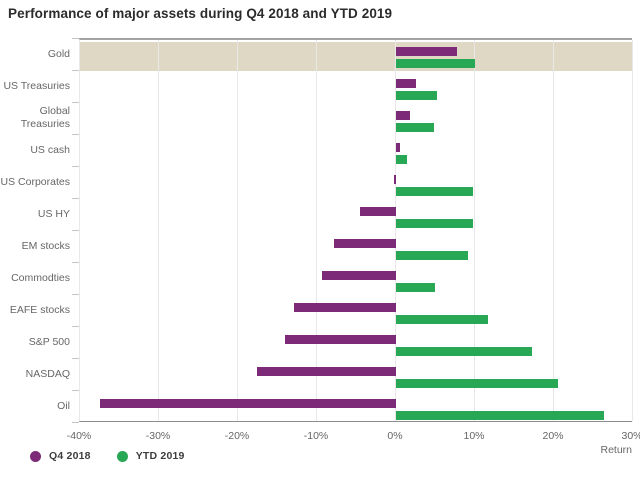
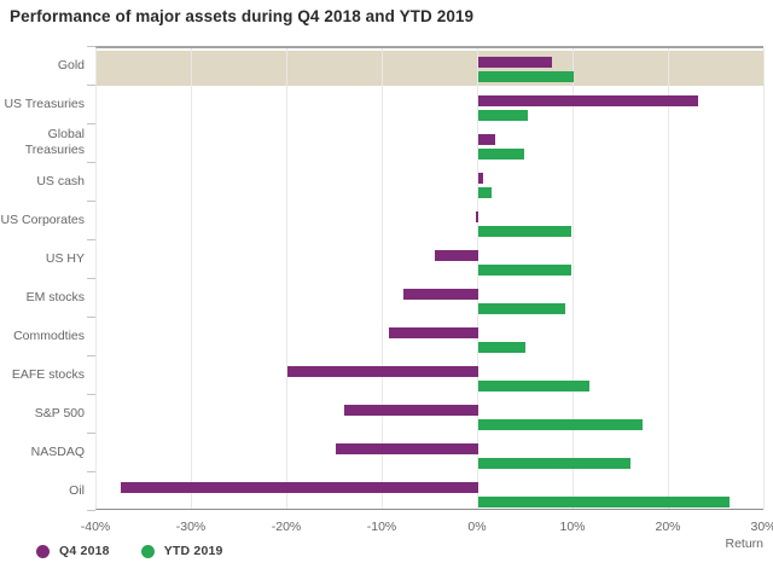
Q4 2018/US Treasuries: 2% -> 23%
Q4 2018/EAFE stocks: -13% -> -20%
Q4 2018/NASDAQ: -18% -> -15%
YTD 2019/NASDAQ: 20% -> 16%
